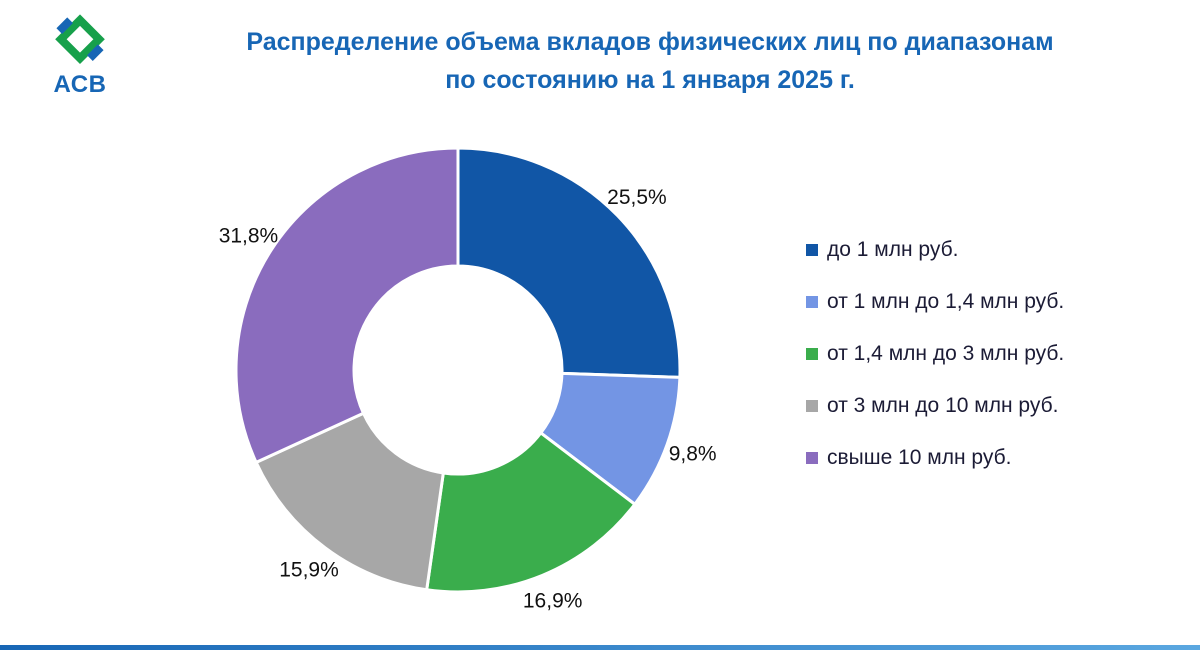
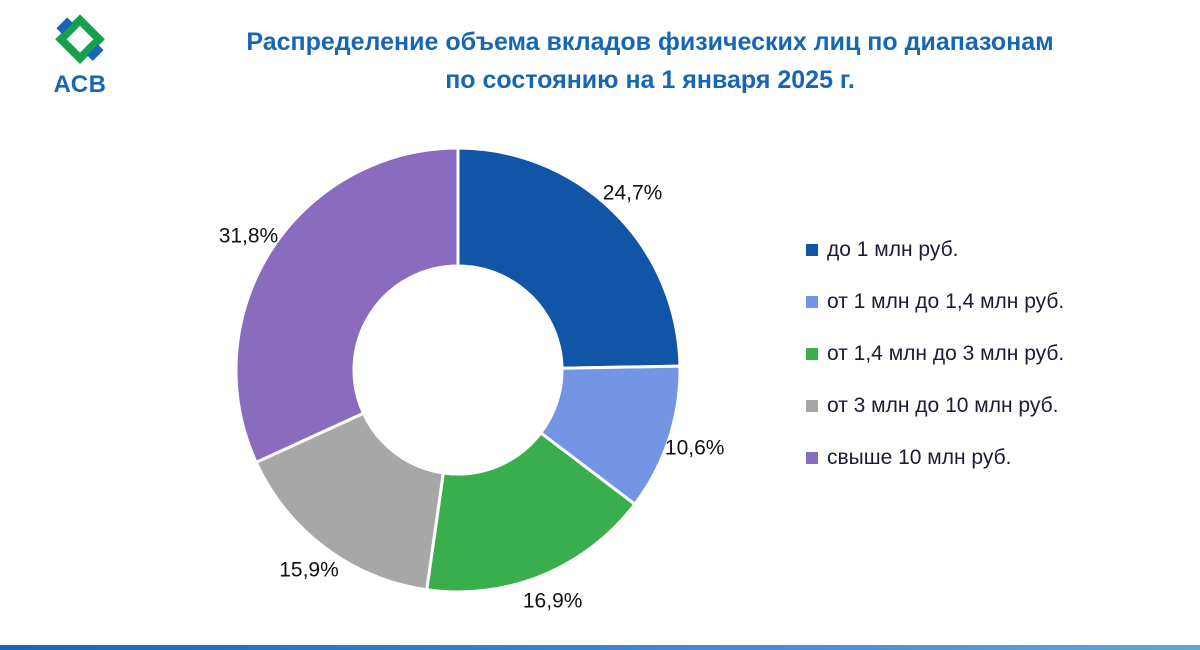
до 1 млн руб.: 25,5% -> 24,7%
от 1 млн до 1,4 млн руб.: 9,8% -> 10,6%
